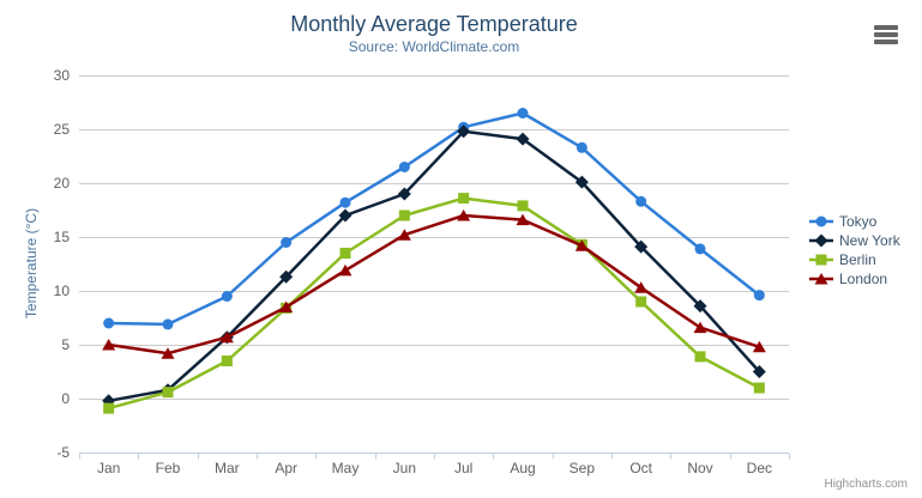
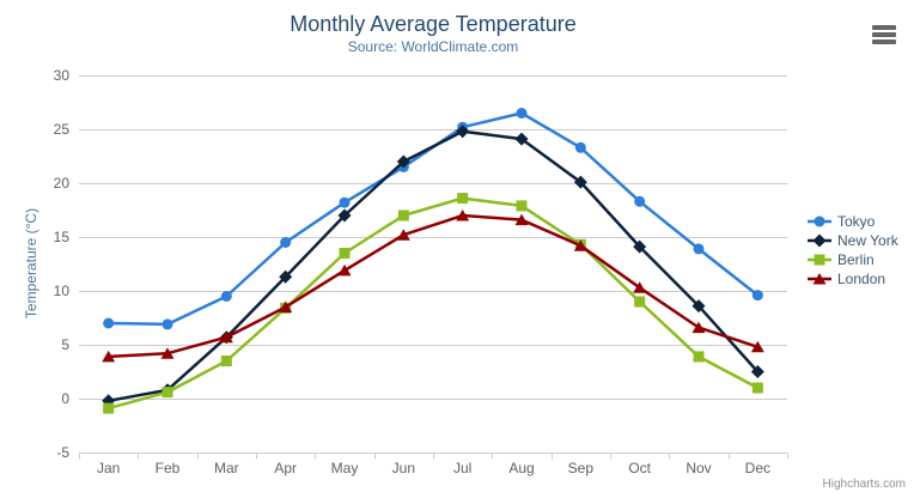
London/Jan: 5 -> 4
New York/Jun: 19 -> 22
